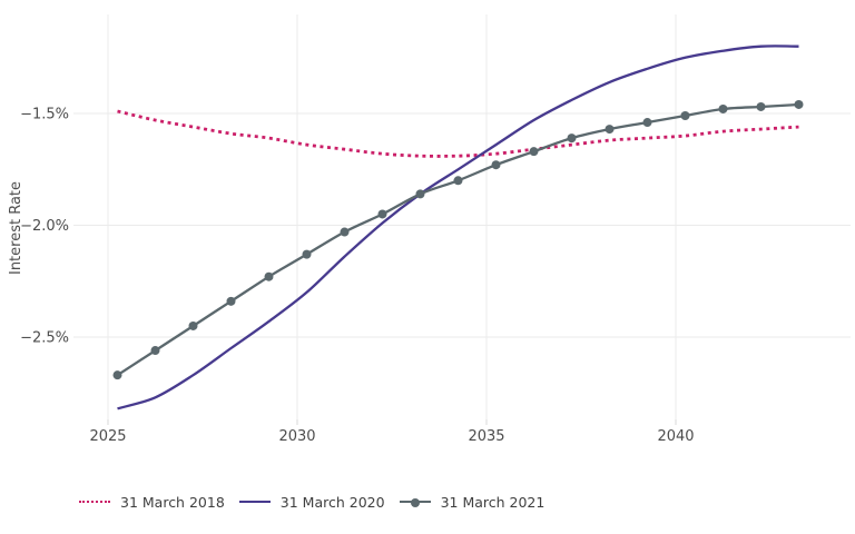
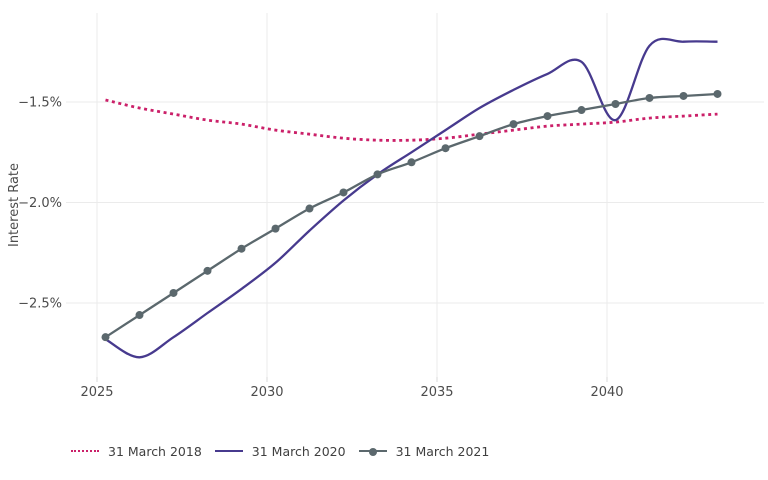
31 March 2020/2025: -2.82% -> -2.68%
31 March 2020/2040: -1.25% -> -1.59%
